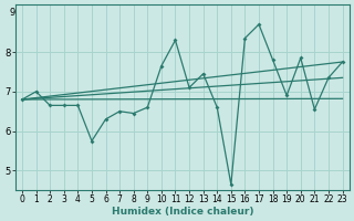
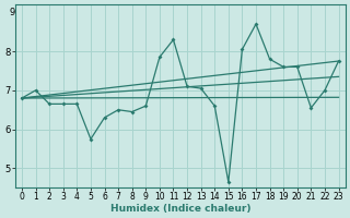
10: 7.65 -> 7.85
13: 7.45 -> 7.05
16: 8.35 -> 8.05
19: 6.90 -> 7.60
20: 7.85 -> 7.60
22: 7.35 -> 7.00
